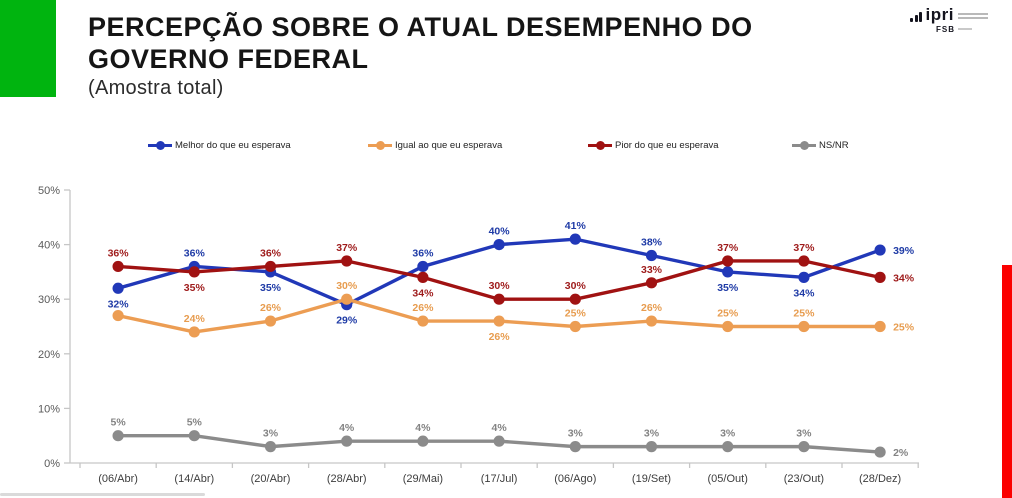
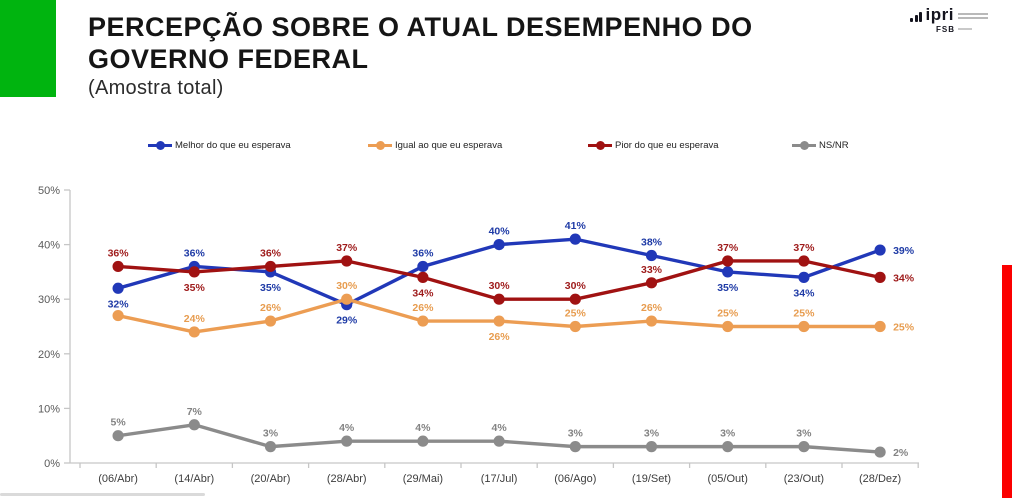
NS/NR/(14/Abr): 5% -> 7%
